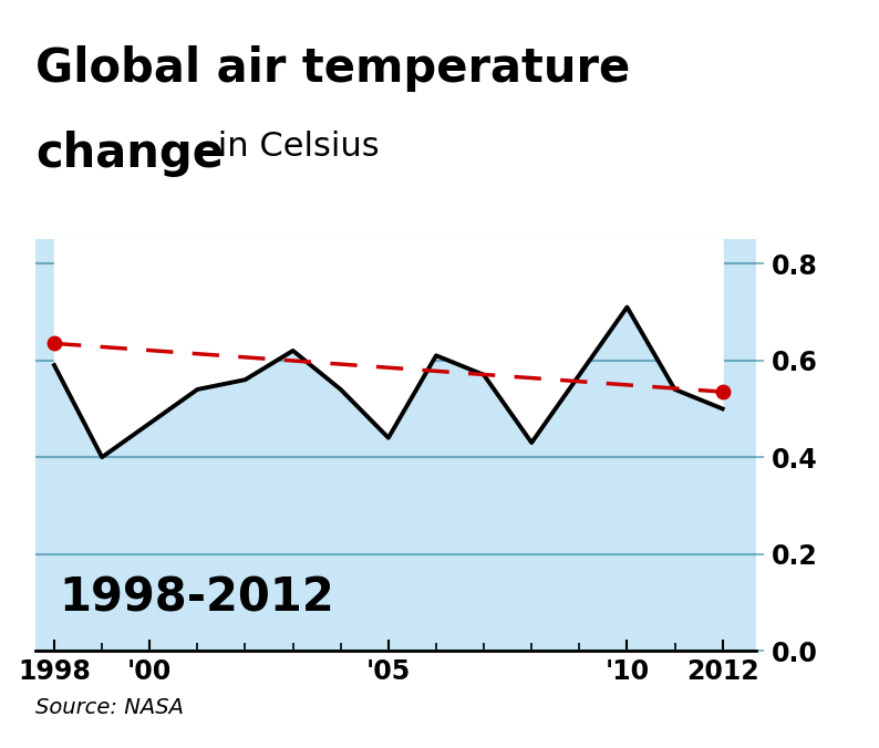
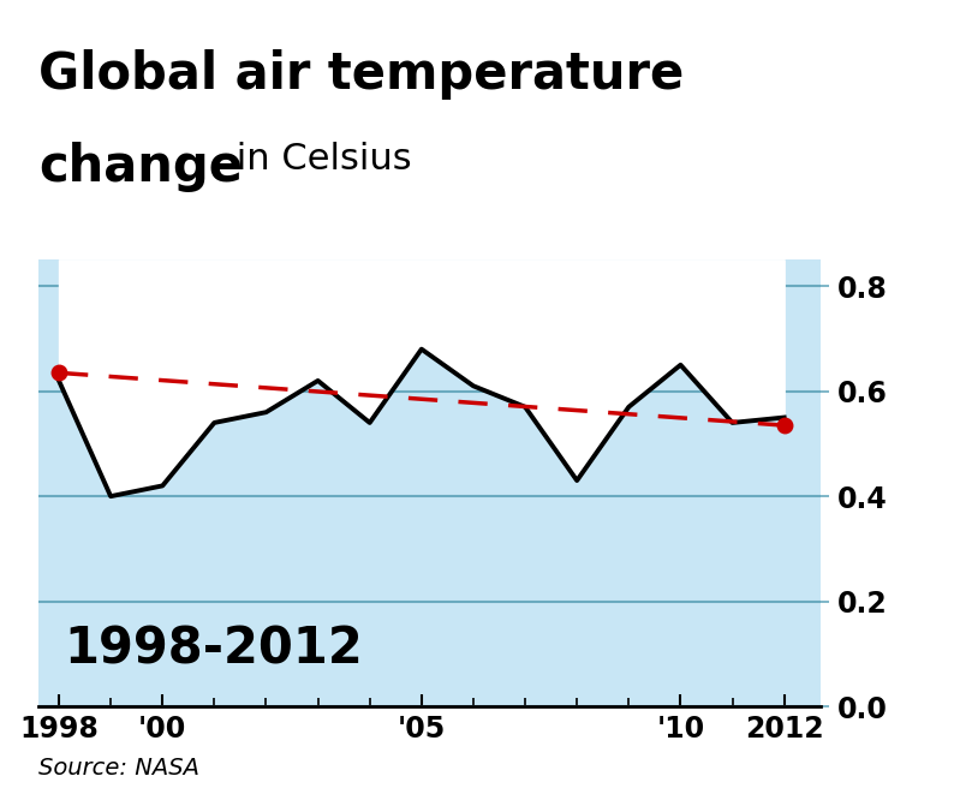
1998: 0.59 -> 0.62
'00: 0.47 -> 0.42
'05: 0.44 -> 0.68
'10: 0.71 -> 0.65
2012: 0.50 -> 0.55
